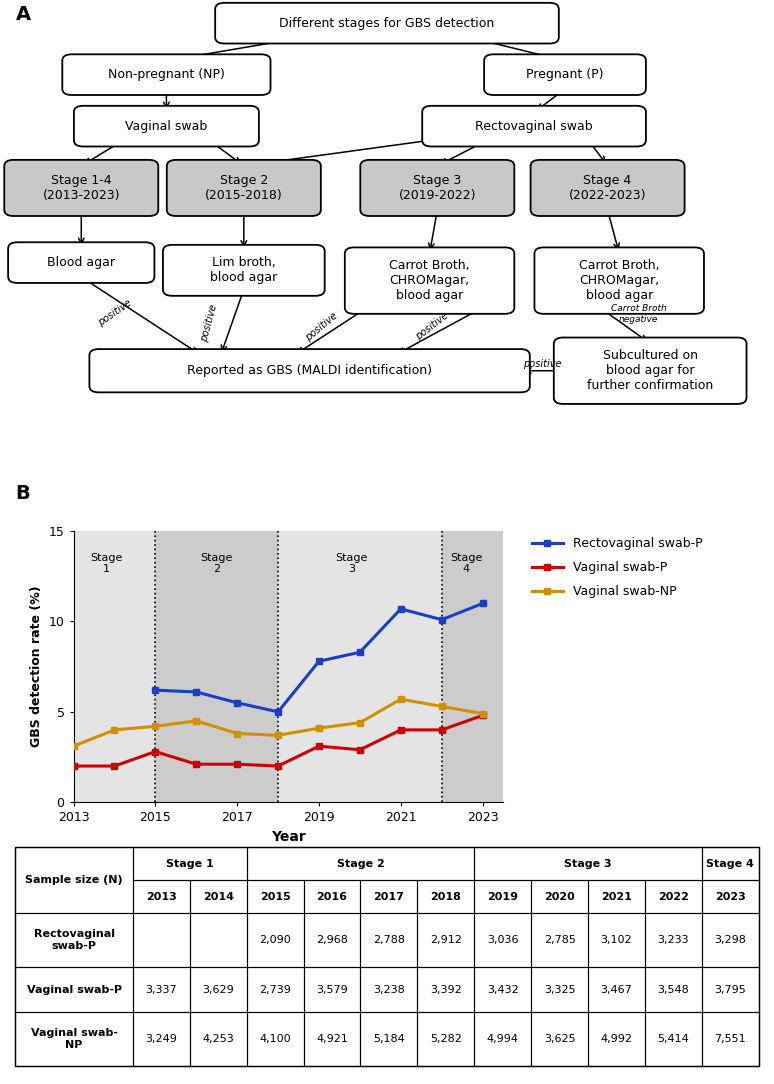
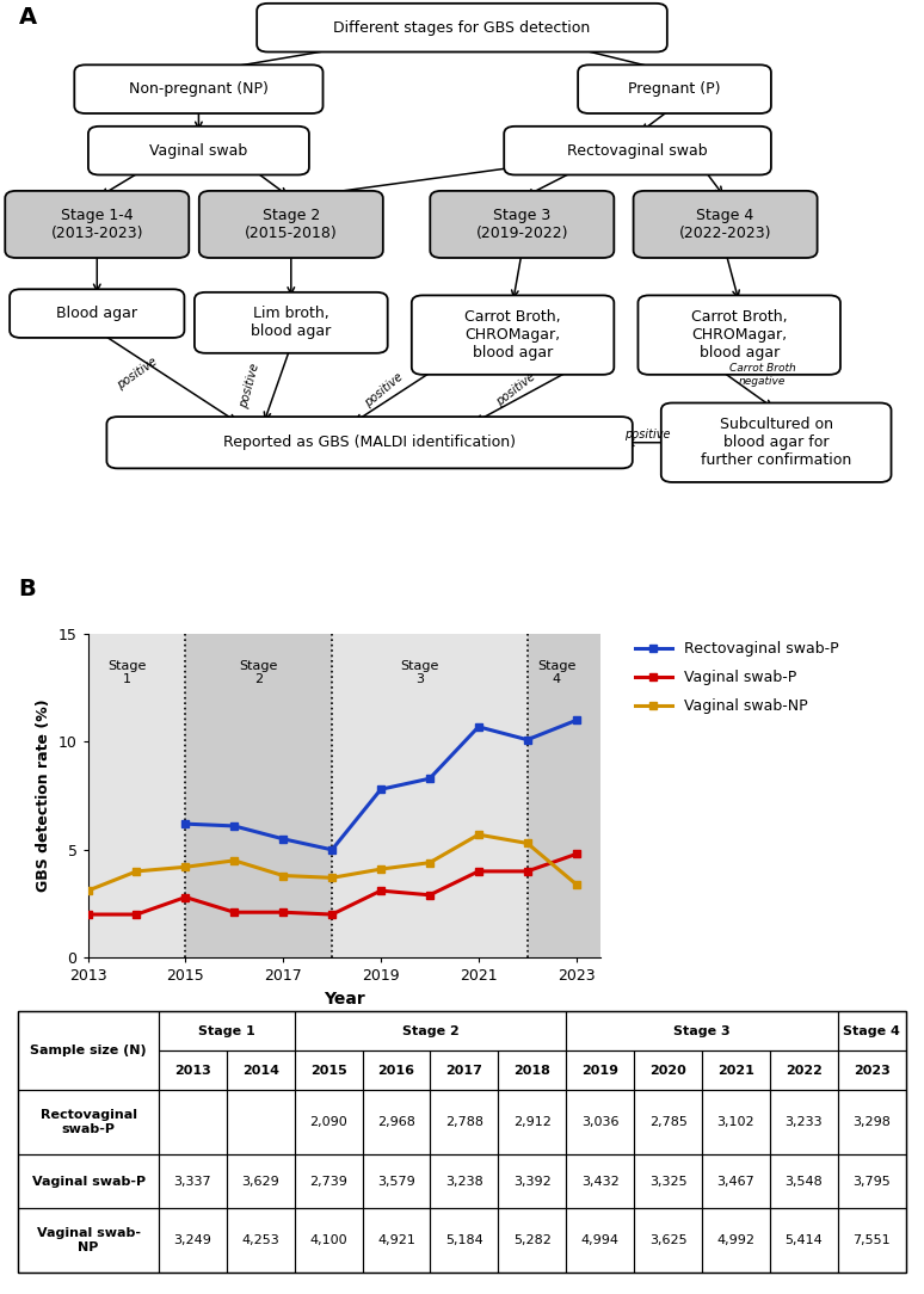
Vaginal swab-NP/2023: 4.9 -> 3.4
